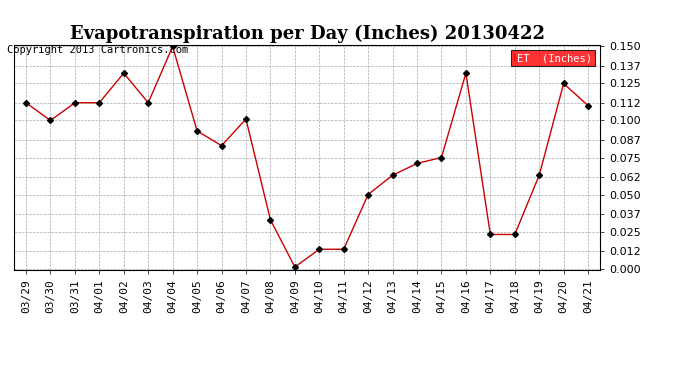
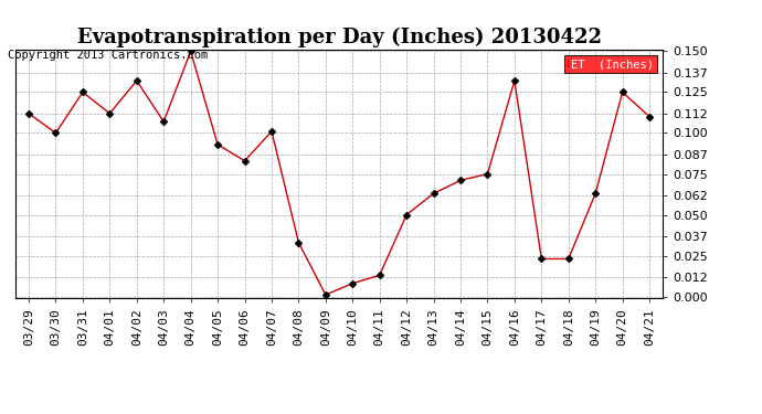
03/31: 0.112 -> 0.125
04/03: 0.112 -> 0.107
04/10: 0.013 -> 0.008
